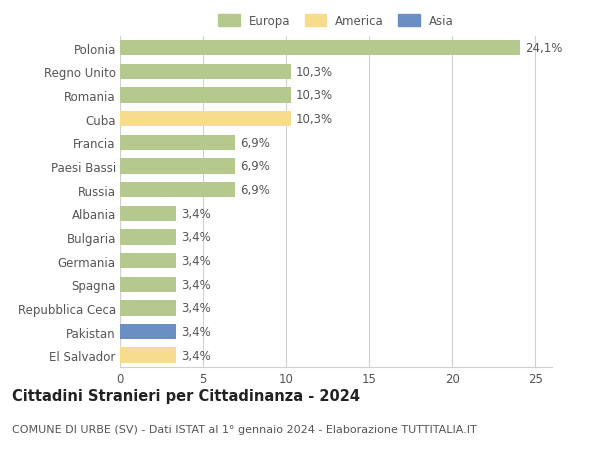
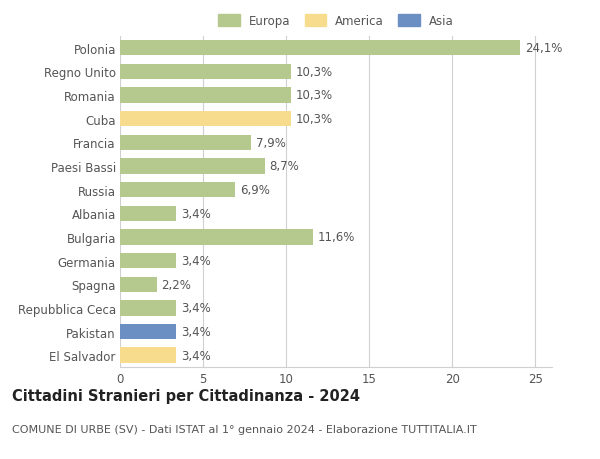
Francia: 6,9% -> 7,9%
Paesi Bassi: 6,9% -> 8,7%
Bulgaria: 3,4% -> 11,6%
Spagna: 3,4% -> 2,2%
